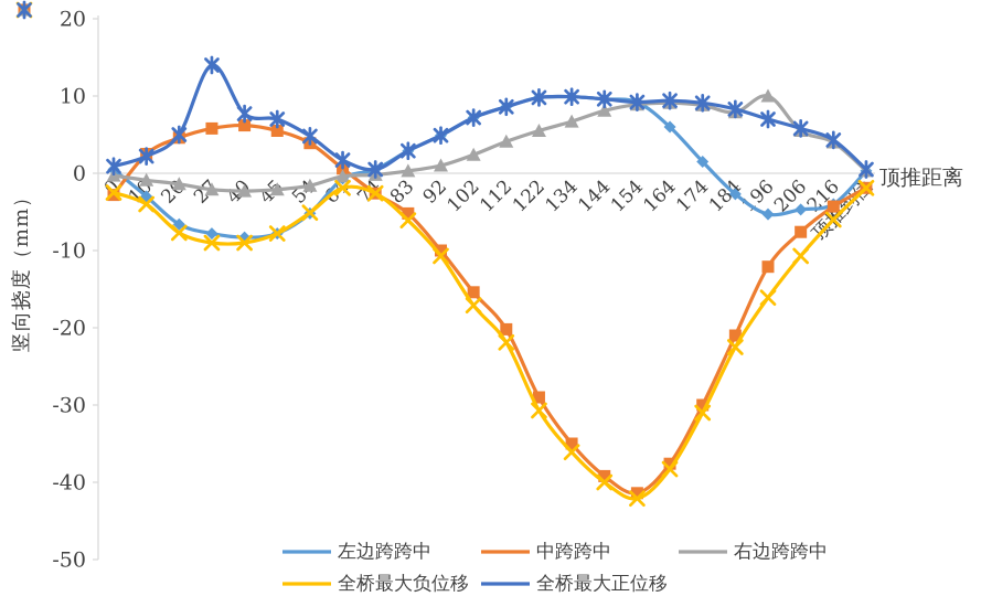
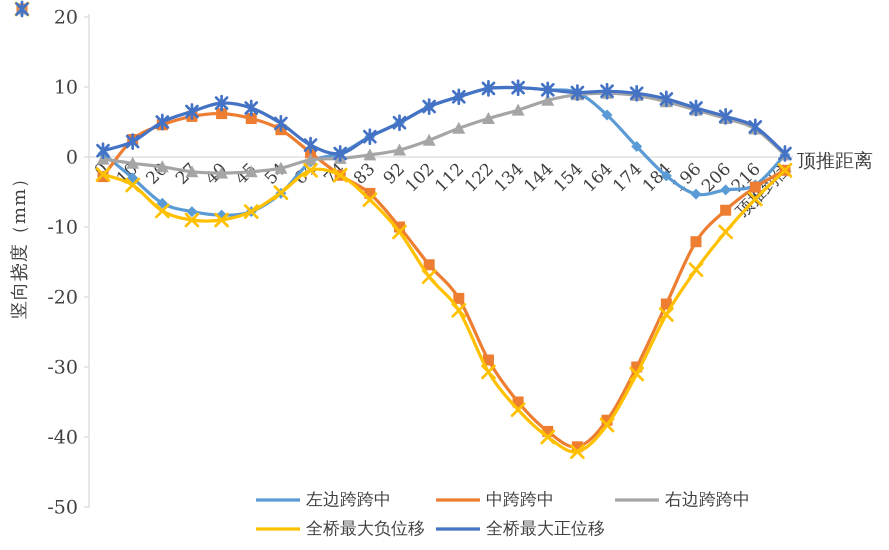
全桥最大正位移/27: 14 -> 6
右边跨跨中/196: 10 -> 7
